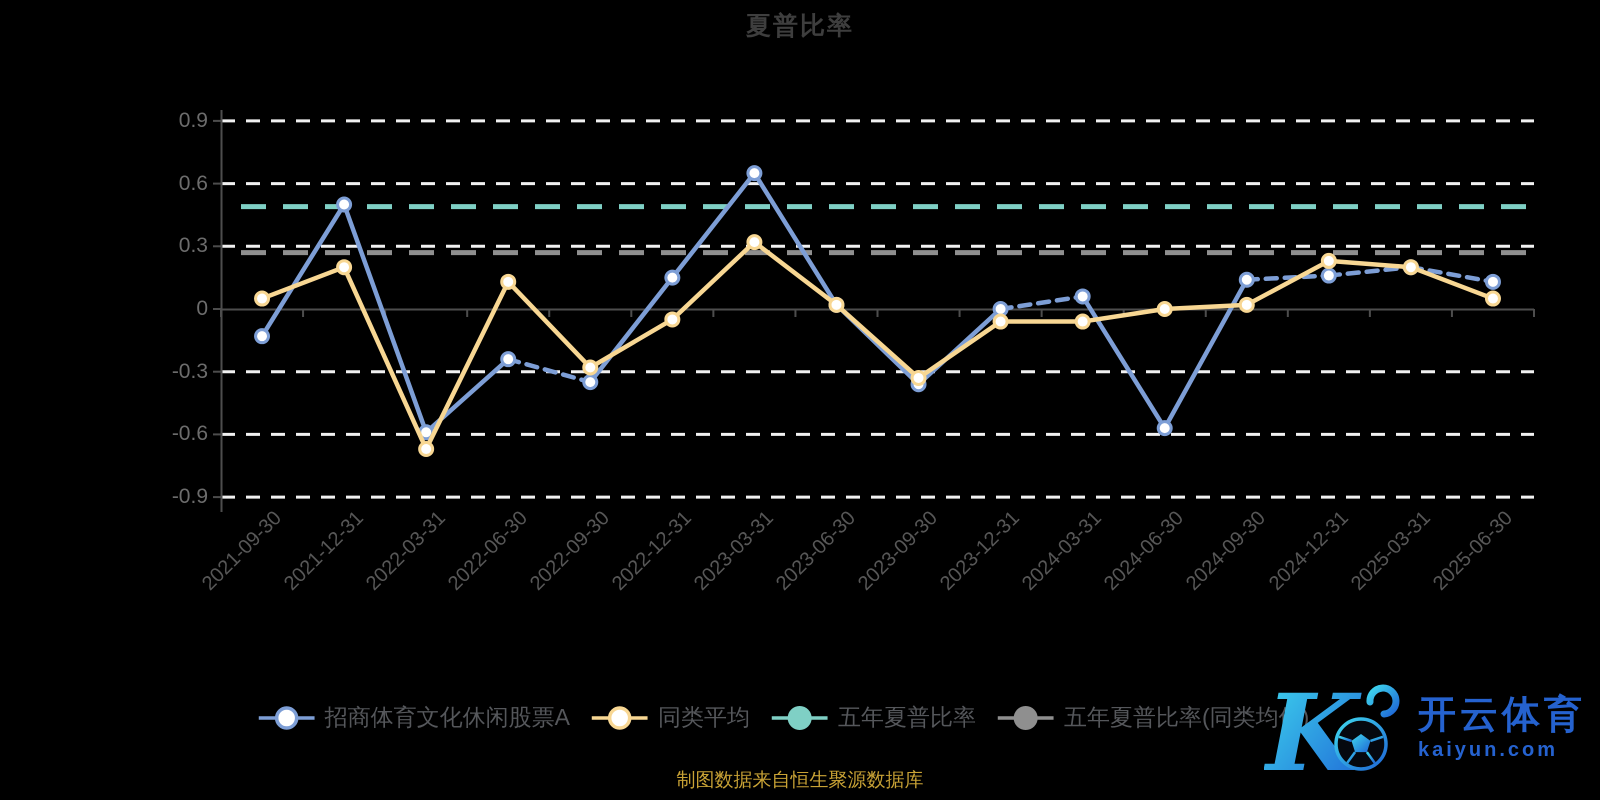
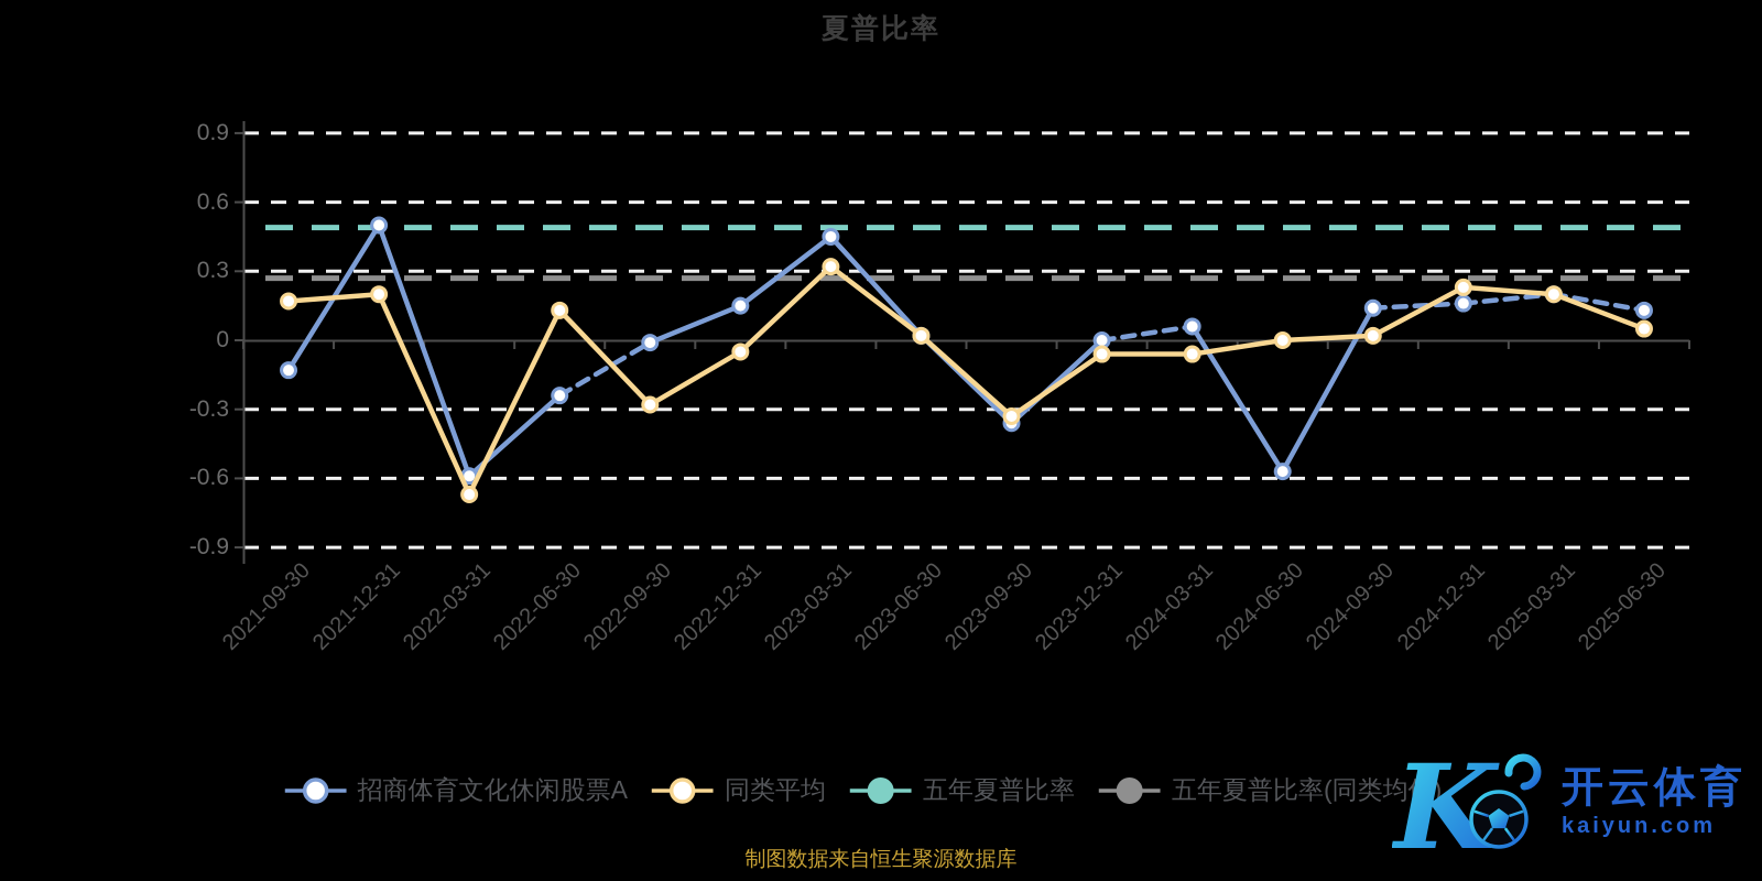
同类平均/2021-09-30: 0.05 -> 0.17
招商体育文化休闲股票A/2022-09-30: -0.35 -> -0.01
招商体育文化休闲股票A/2023-03-31: 0.65 -> 0.45
